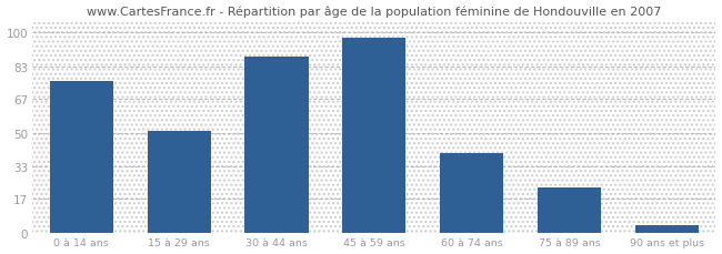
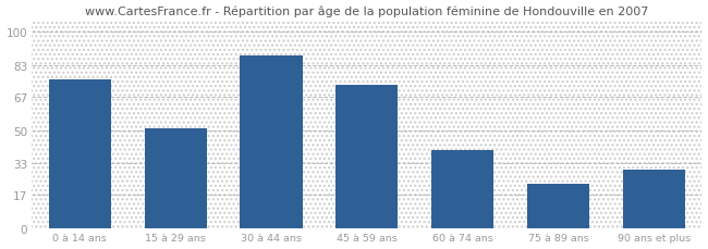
45 à 59 ans: 97 -> 73
90 ans et plus: 4 -> 30
